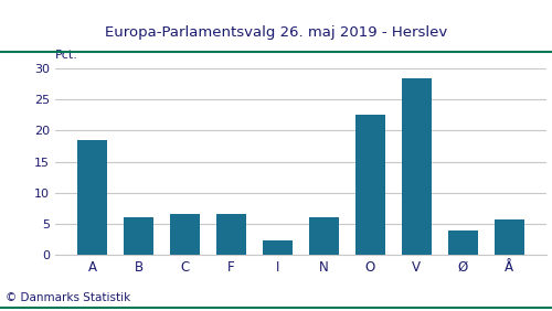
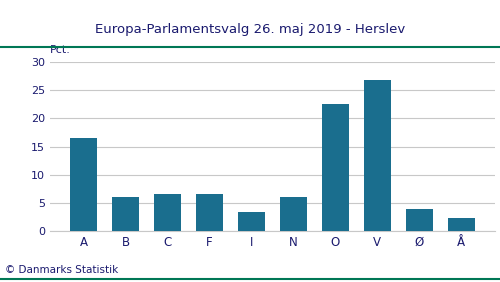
A: 18.4 -> 16.5
I: 2.4 -> 3.4
V: 28.4 -> 26.8
Å: 5.8 -> 2.4
